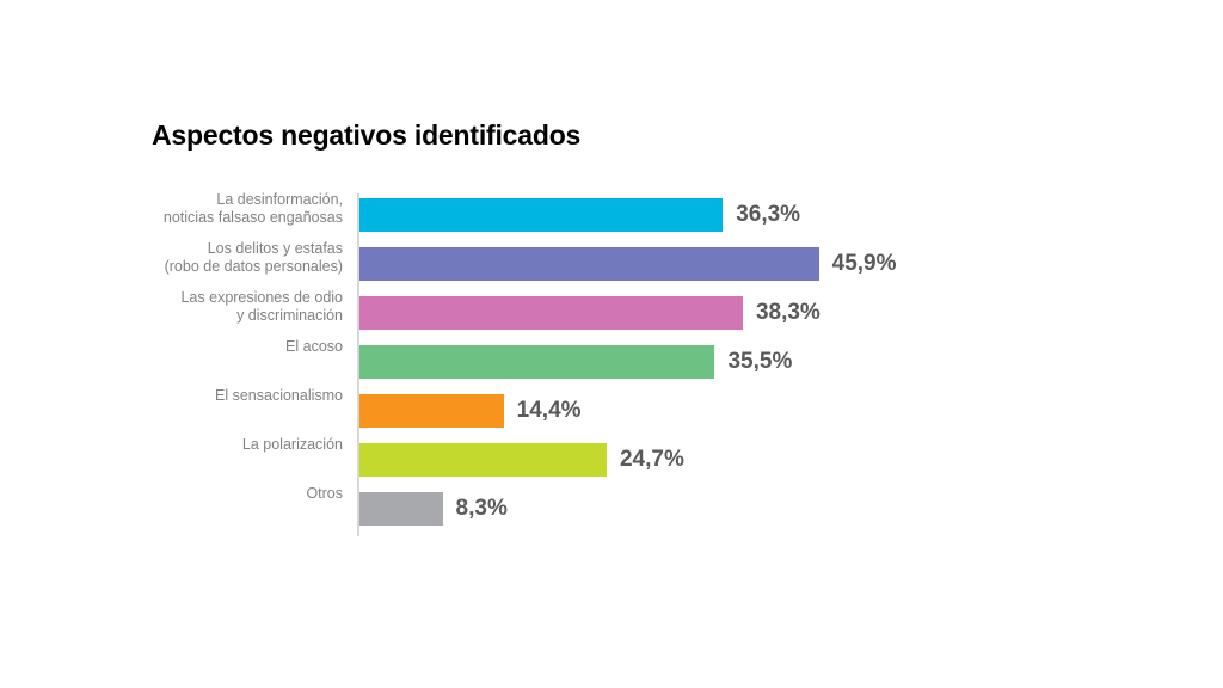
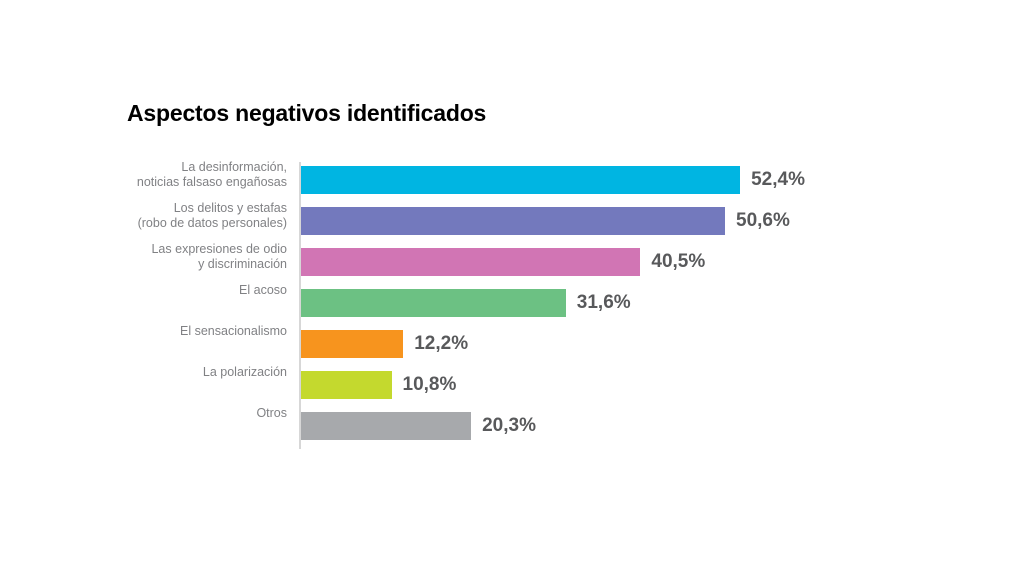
La desinformación, noticias falsaso engañosas: 36,3% -> 52,4%
Los delitos y estafas (robo de datos personales): 45,9% -> 50,6%
Las expresiones de odio y discriminación: 38,3% -> 40,5%
El acoso: 35,5% -> 31,6%
El sensacionalismo: 14,4% -> 12,2%
La polarización: 24,7% -> 10,8%
Otros: 8,3% -> 20,3%
